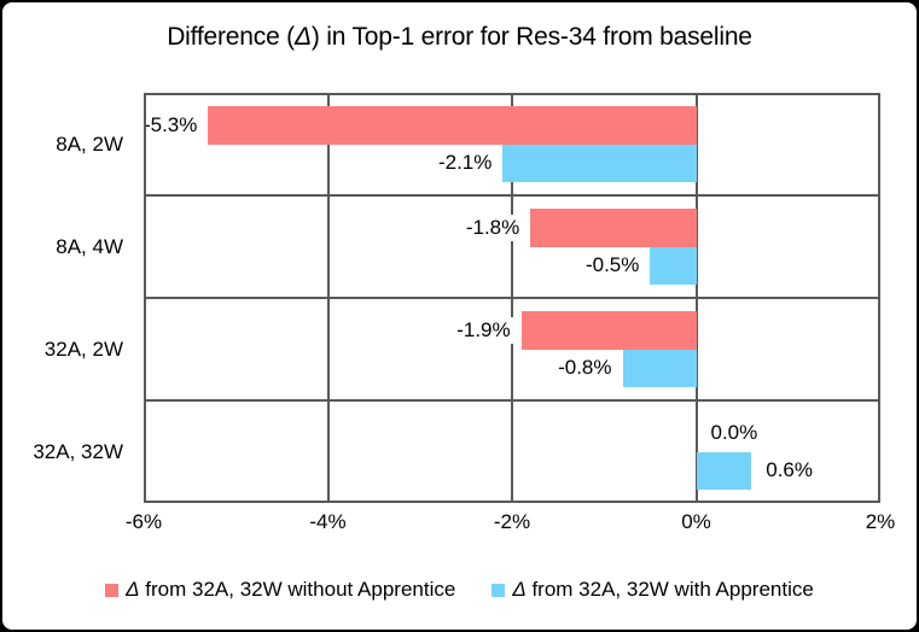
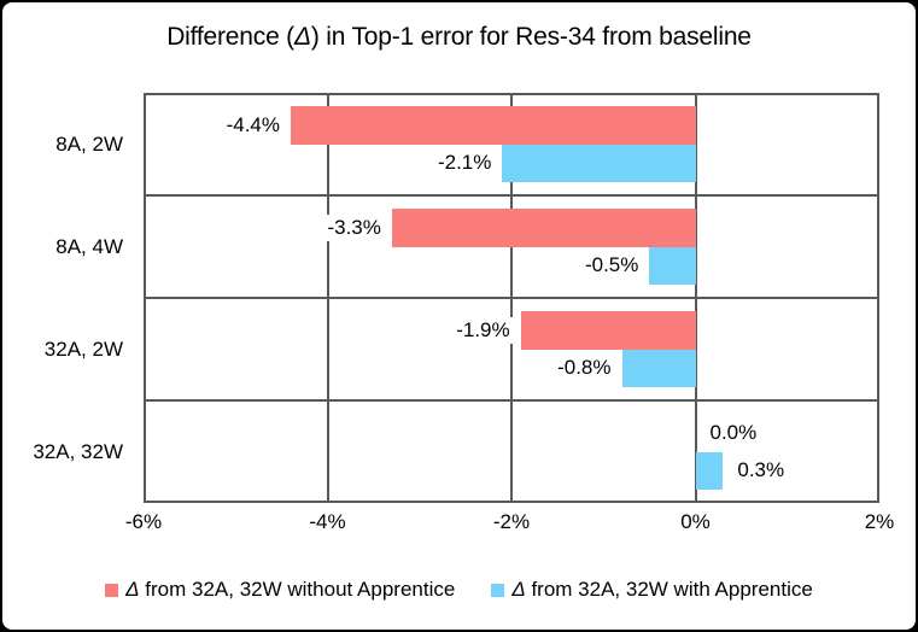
Δ from 32A, 32W without Apprentice/8A, 2W: -5.3% -> -4.4%
Δ from 32A, 32W without Apprentice/8A, 4W: -1.8% -> -3.3%
Δ from 32A, 32W with Apprentice/32A, 32W: 0.6% -> 0.3%
